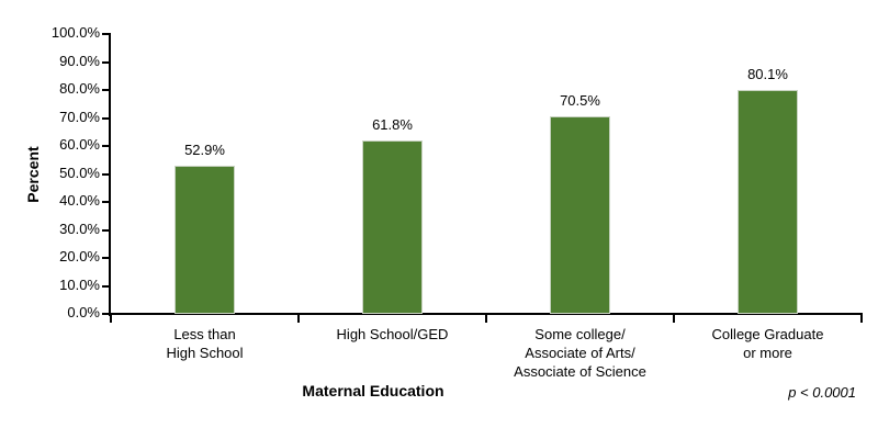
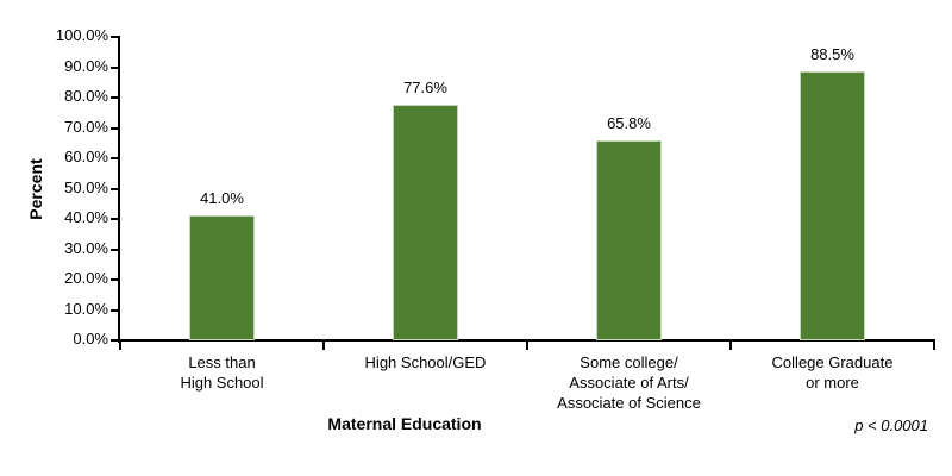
Less than High School: 52.9% -> 41.0%
High School/GED: 61.8% -> 77.6%
Some college/ Associate of Arts/ Associate of Science: 70.5% -> 65.8%
College Graduate or more: 80.1% -> 88.5%
